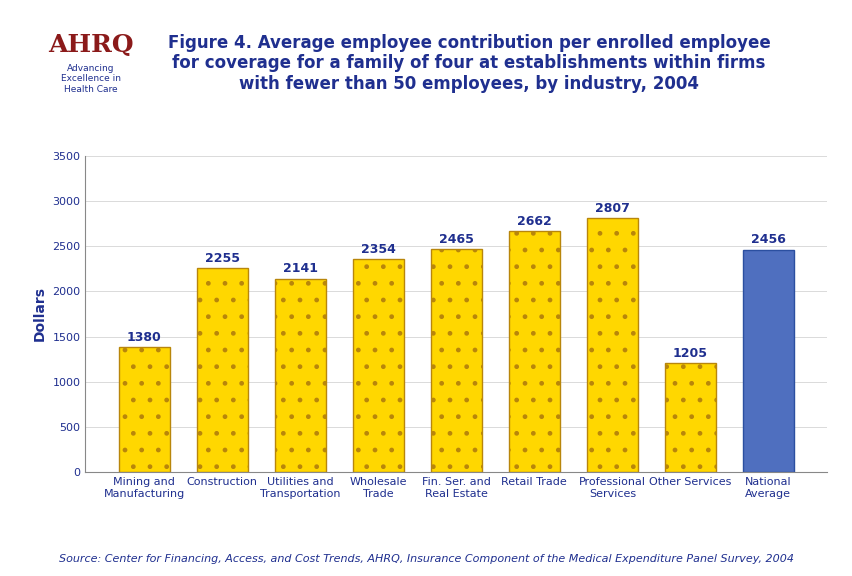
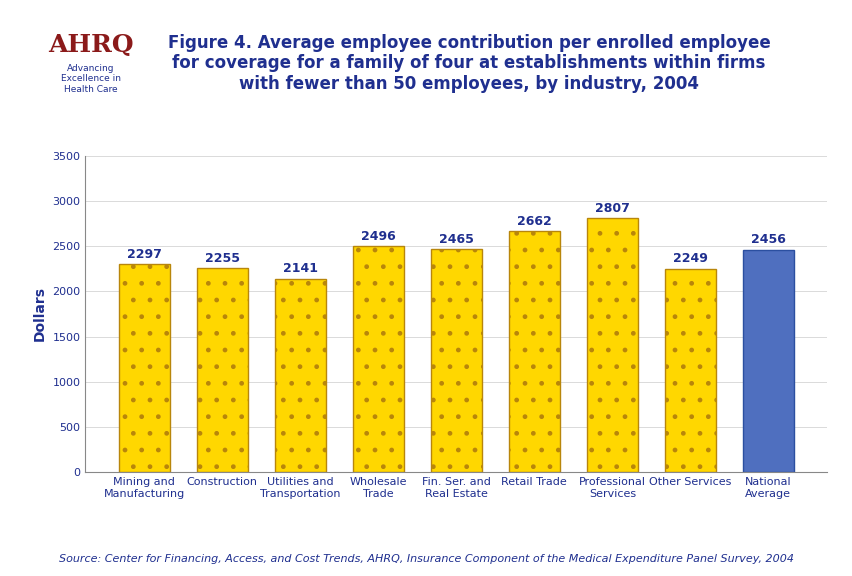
Mining and Manufacturing: 1380 -> 2297
Wholesale Trade: 2354 -> 2496
Other Services: 1205 -> 2249
